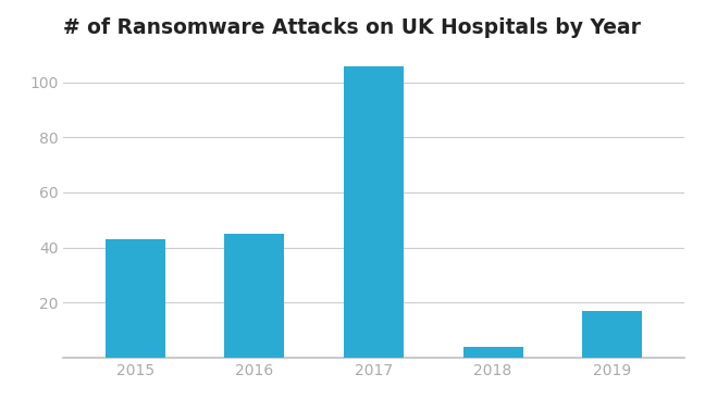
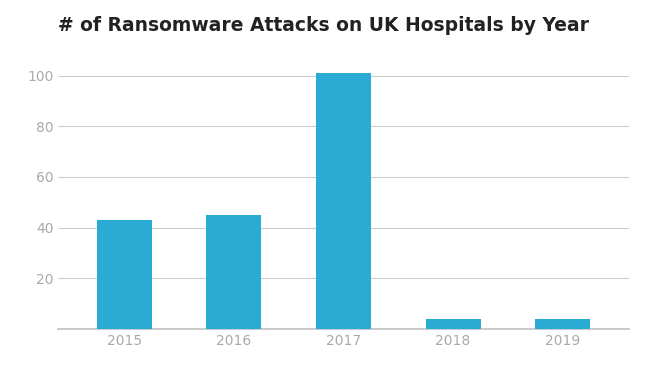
2017: 106 -> 101
2019: 17 -> 4
